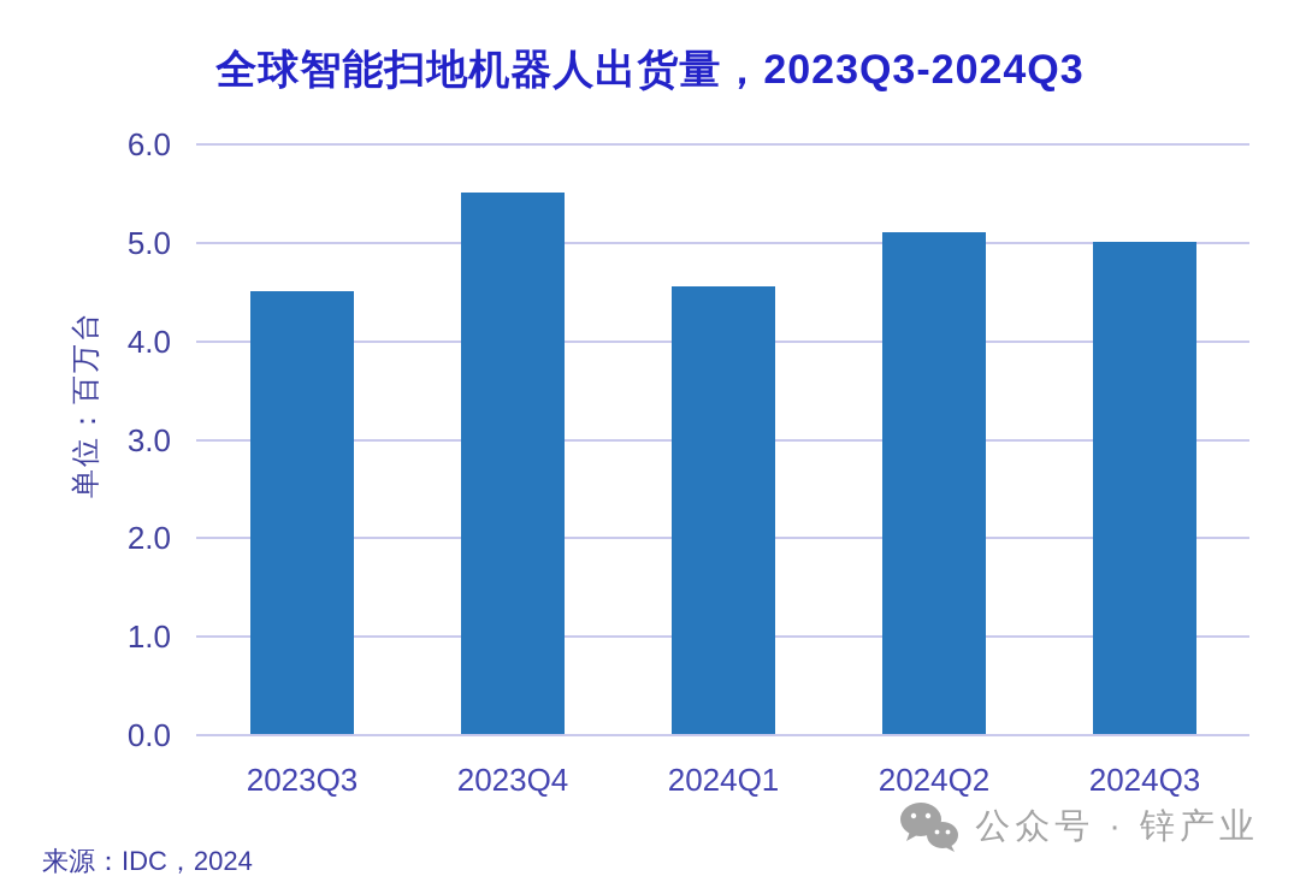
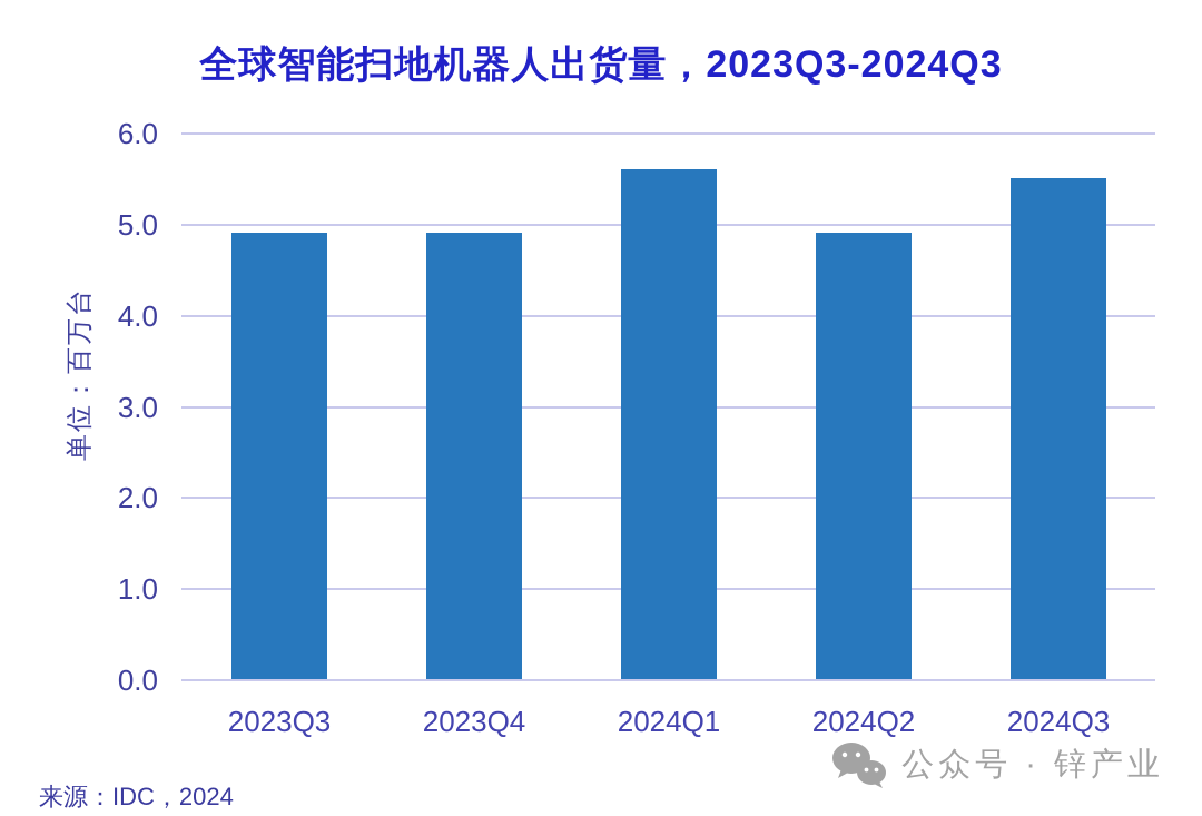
2023Q3: 4.5 -> 4.9
2023Q4: 5.5 -> 4.9
2024Q1: 4.5 -> 5.6
2024Q2: 5.1 -> 4.9
2024Q3: 5.0 -> 5.5
